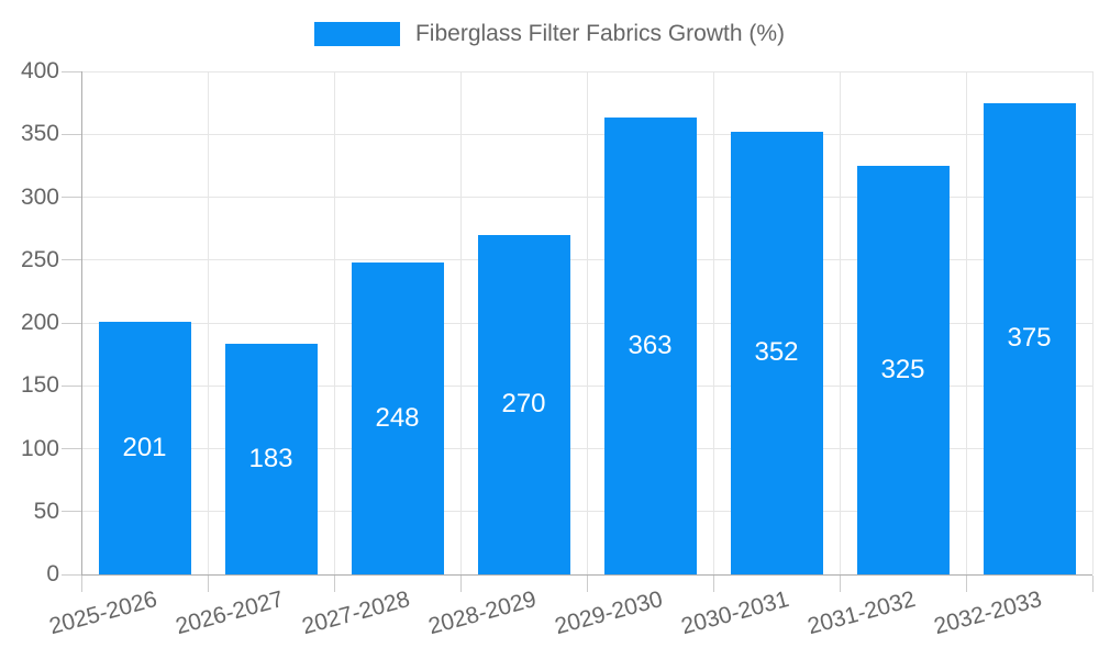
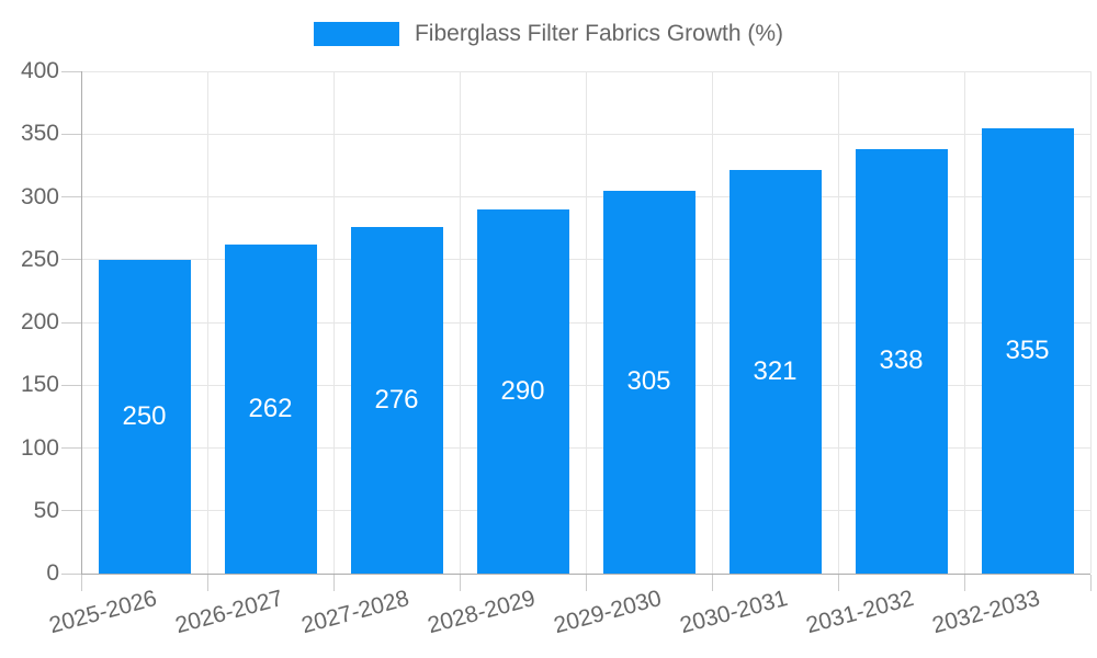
2025-2026: 201 -> 250
2026-2027: 183 -> 262
2027-2028: 248 -> 276
2028-2029: 270 -> 290
2029-2030: 363 -> 305
2030-2031: 352 -> 321
2031-2032: 325 -> 338
2032-2033: 375 -> 355
